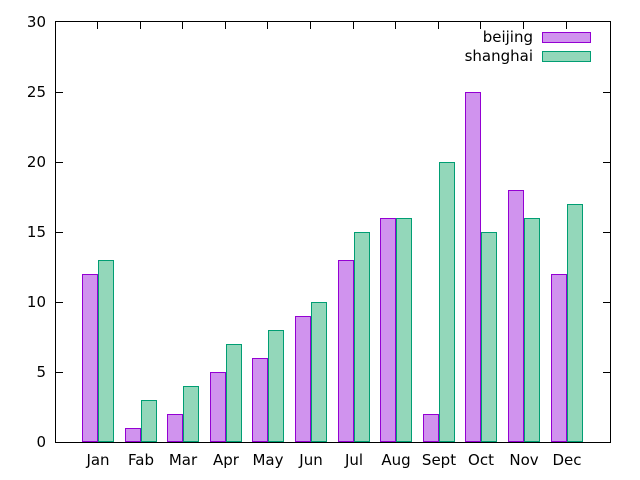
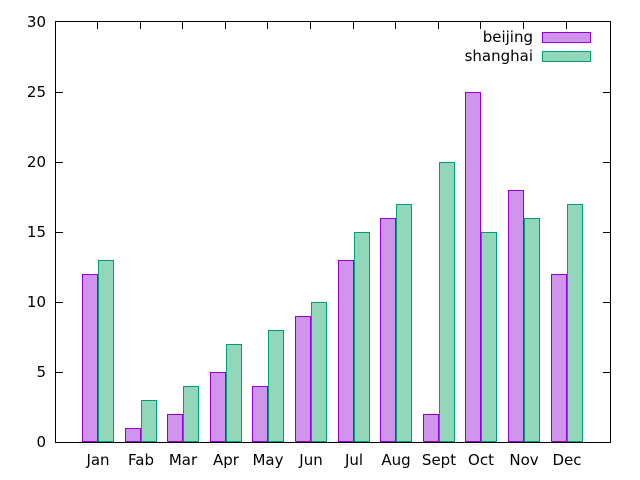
beijing/May: 6 -> 4
shanghai/Aug: 16 -> 17
